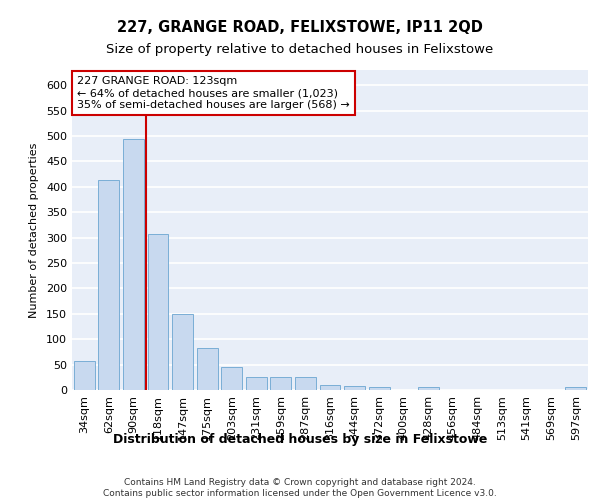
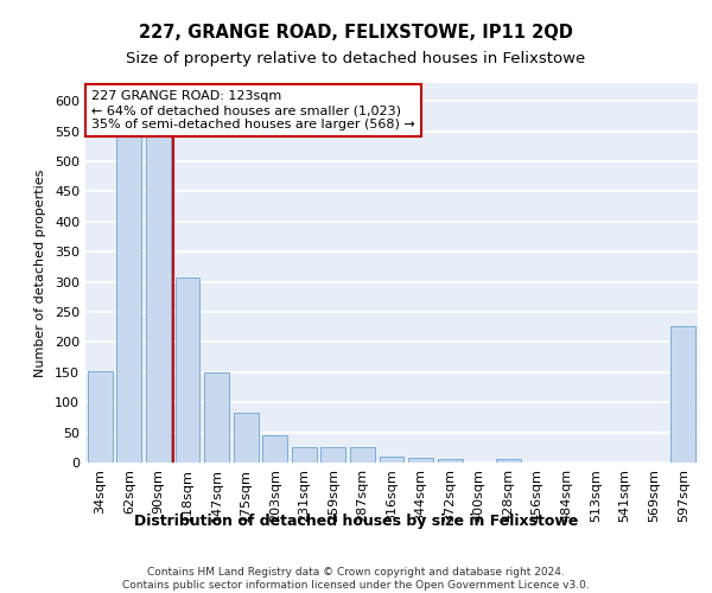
34sqm: 58 -> 152
62sqm: 413 -> 546
90sqm: 495 -> 546
597sqm: 5 -> 226
